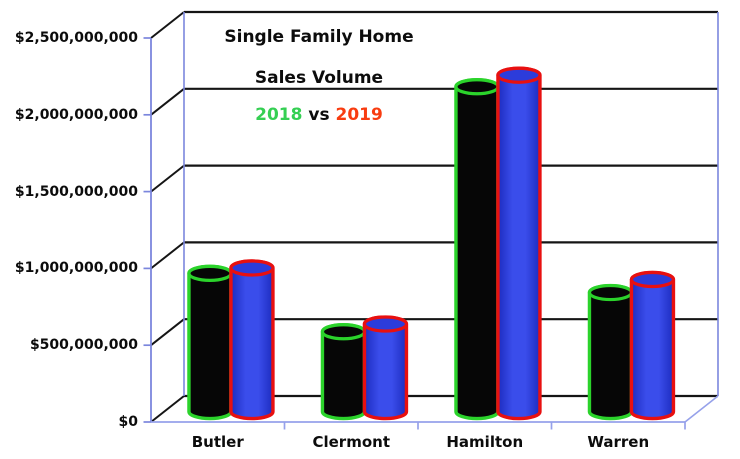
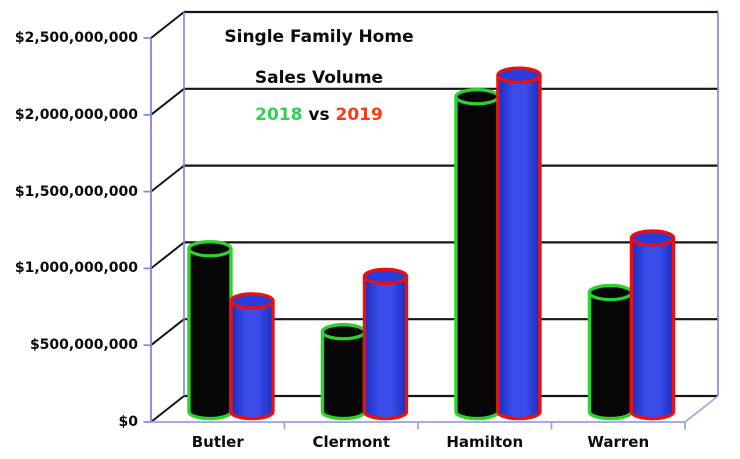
2018/Butler: $900000000 -> $1060000000
2019/Butler: $940000000 -> $720000000
2019/Clermont: $570000000 -> $880000000
2018/Hamilton: $2120000000 -> $2050000000
2019/Warren: $860000000 -> $1130000000
